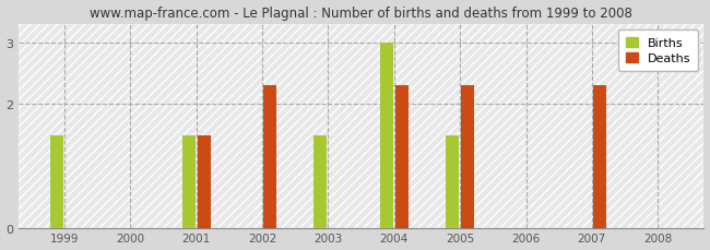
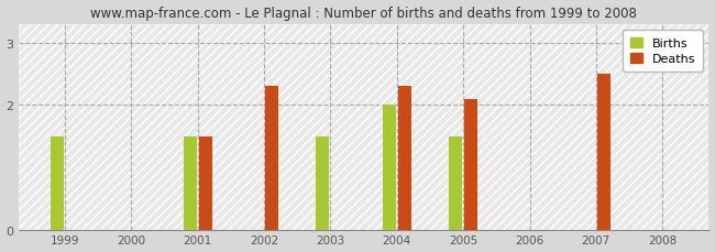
Births/2004: 3.0 -> 2.0
Deaths/2005: 2.3 -> 2.1
Deaths/2007: 2.3 -> 2.5
